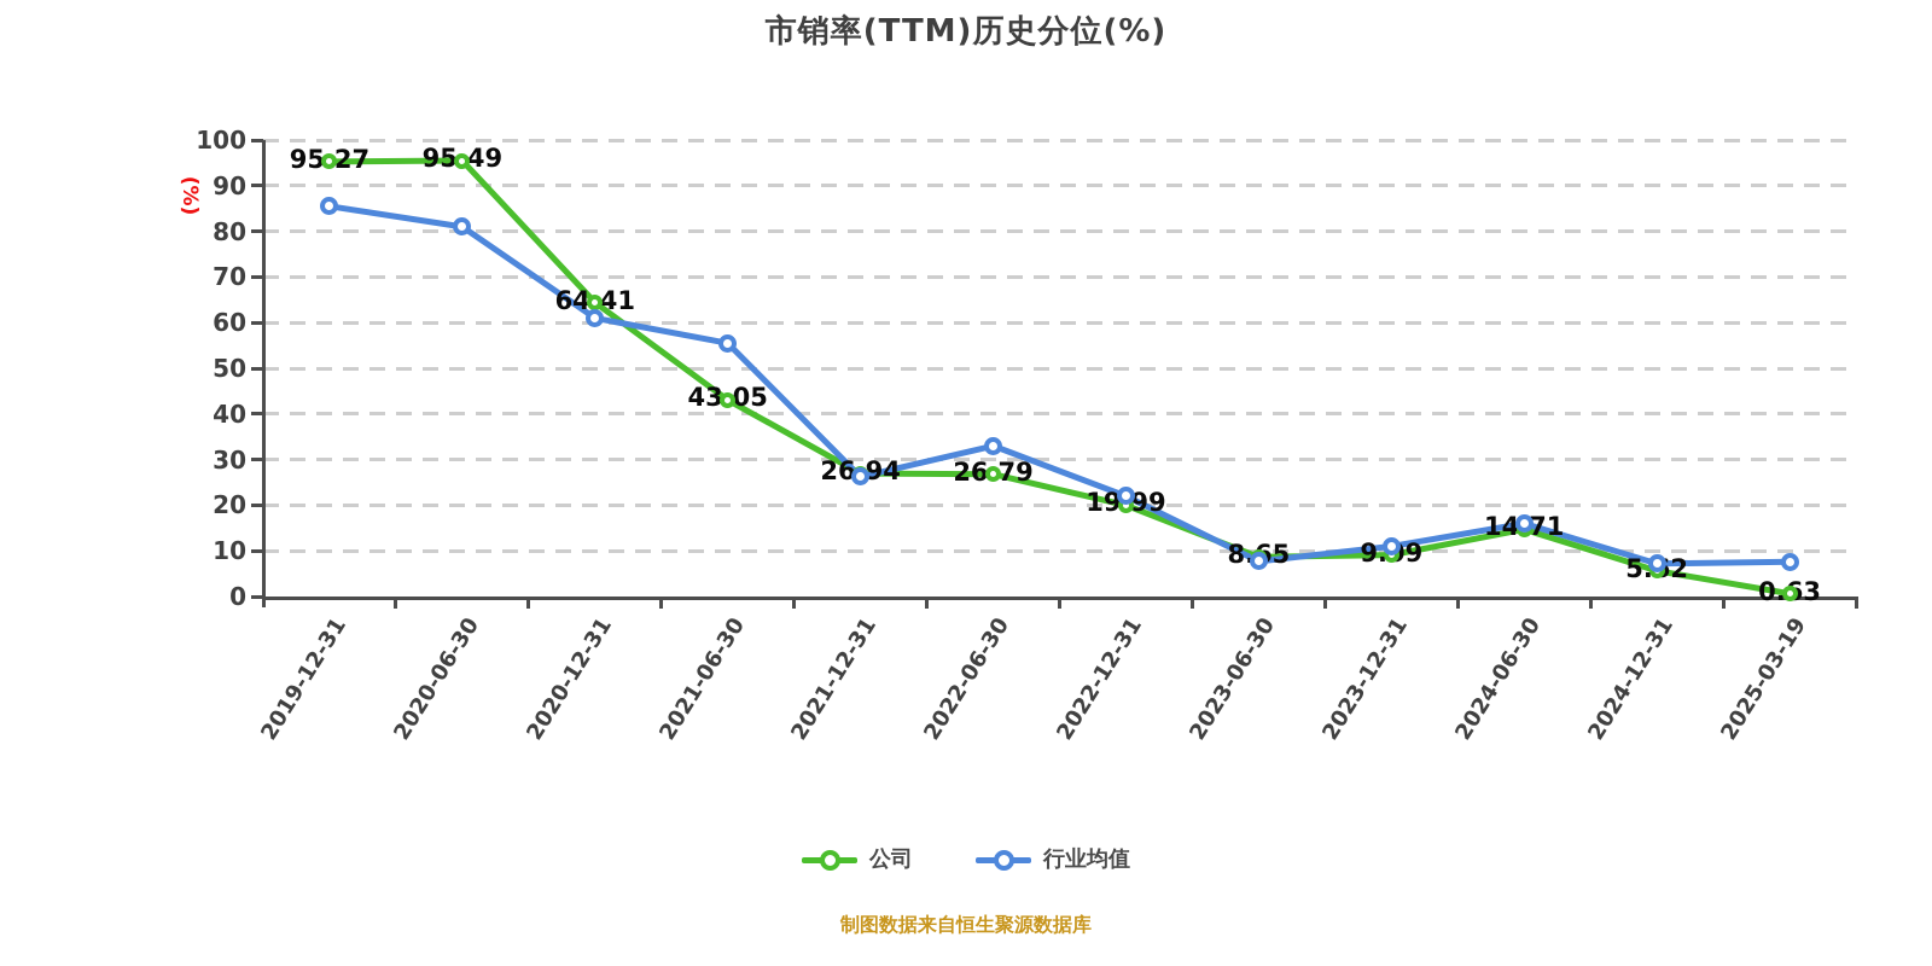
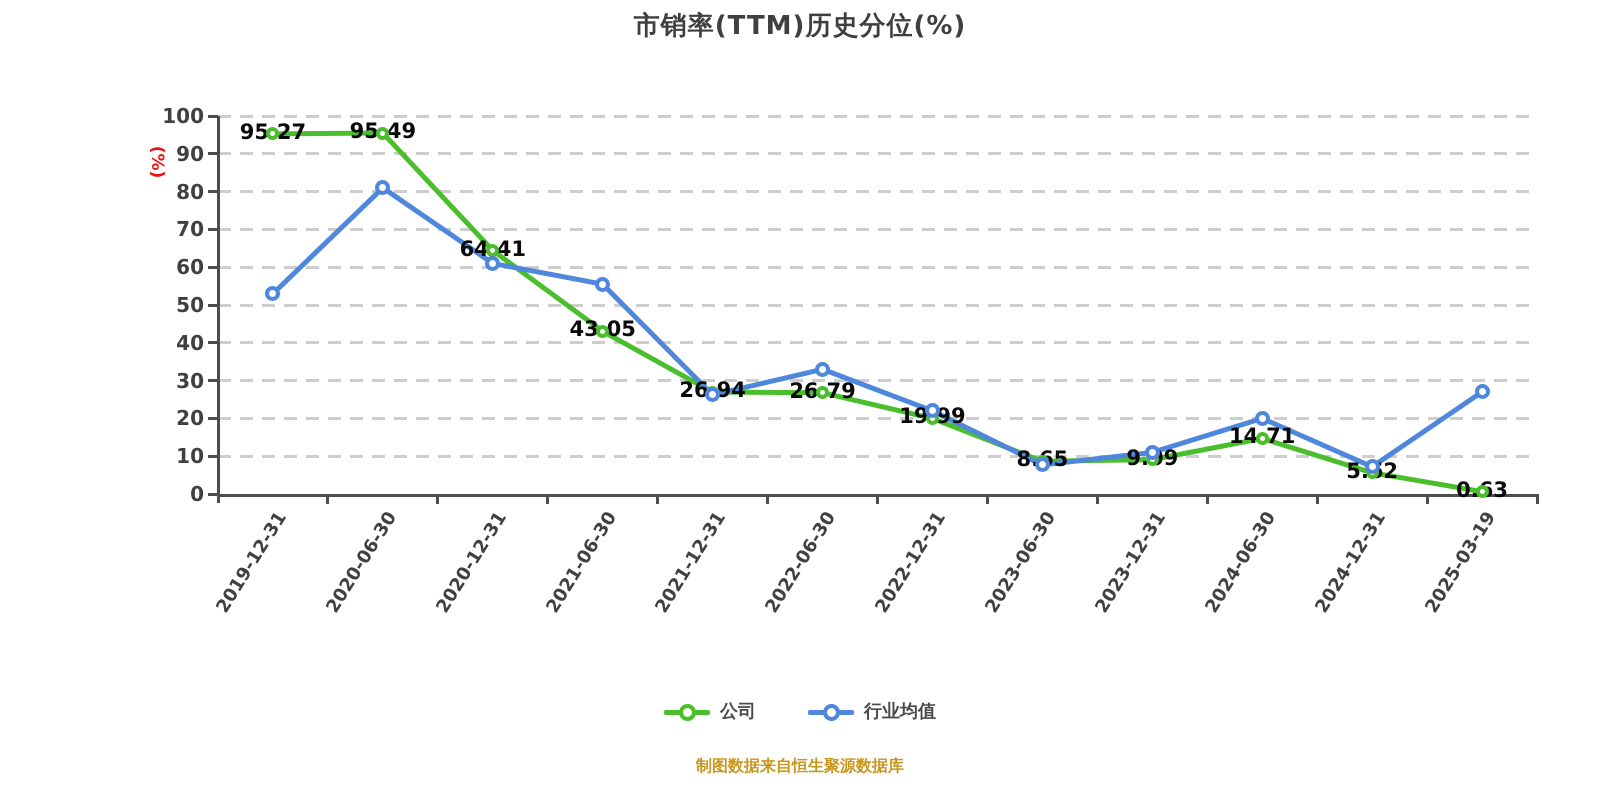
行业均值/2019-12-31: 86 -> 53
行业均值/2024-06-30: 16 -> 20
行业均值/2025-03-19: 8 -> 27
